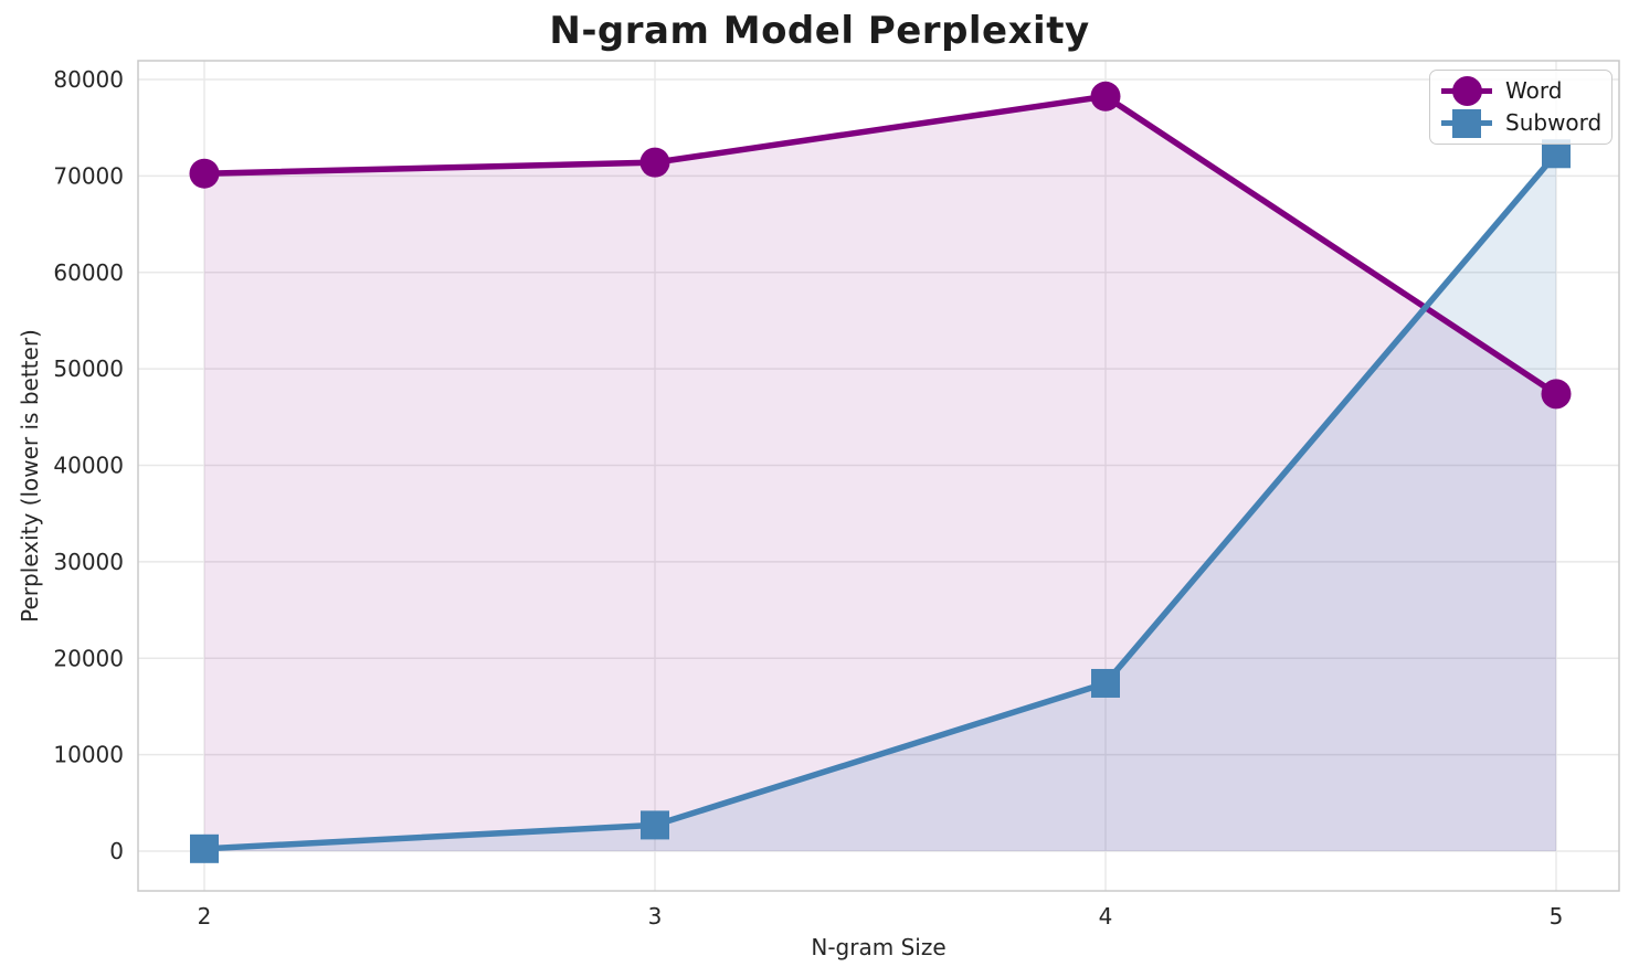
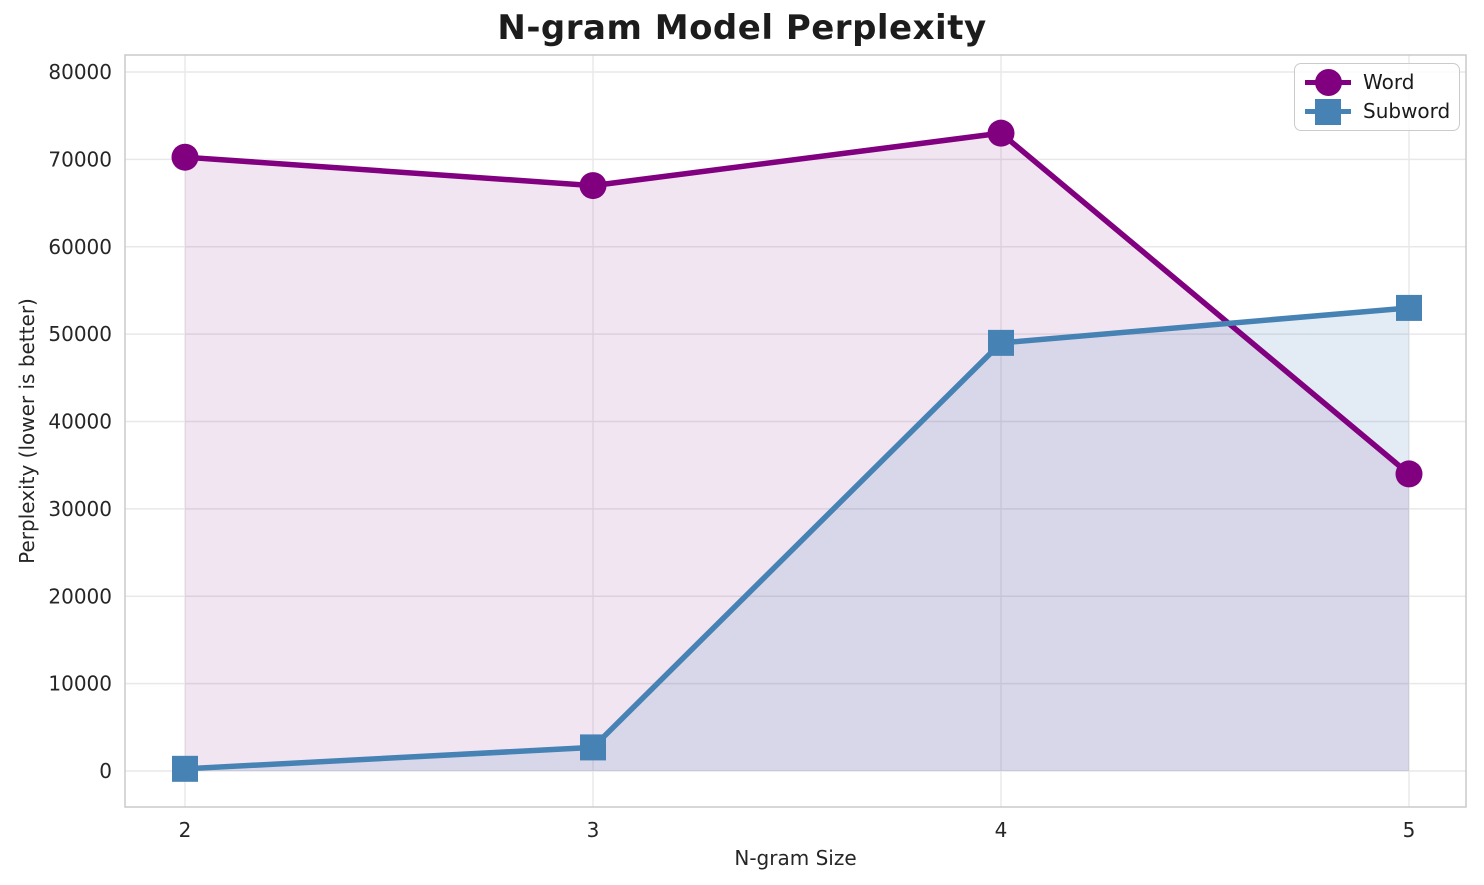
Word/3: 71000 -> 67000
Word/4: 78000 -> 73000
Subword/4: 17000 -> 49000
Word/5: 47000 -> 34000
Subword/5: 72000 -> 53000
